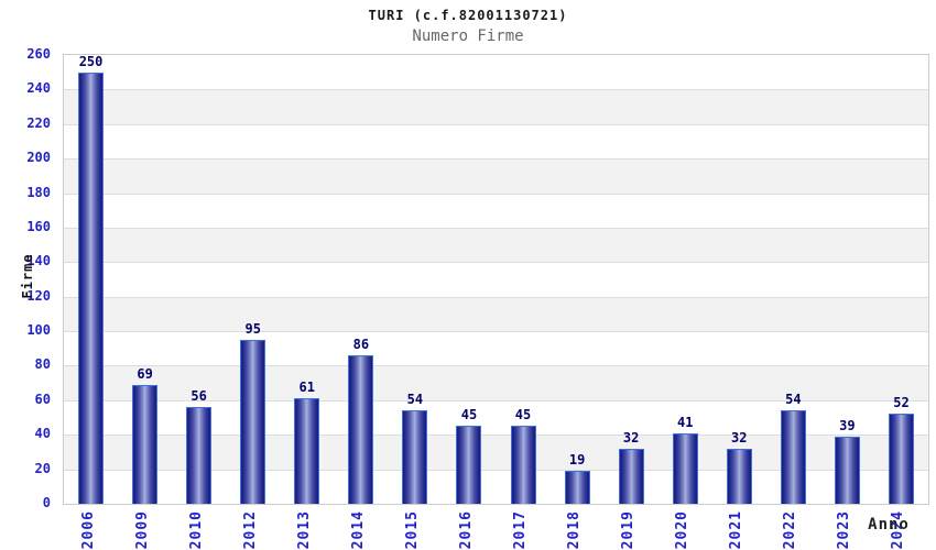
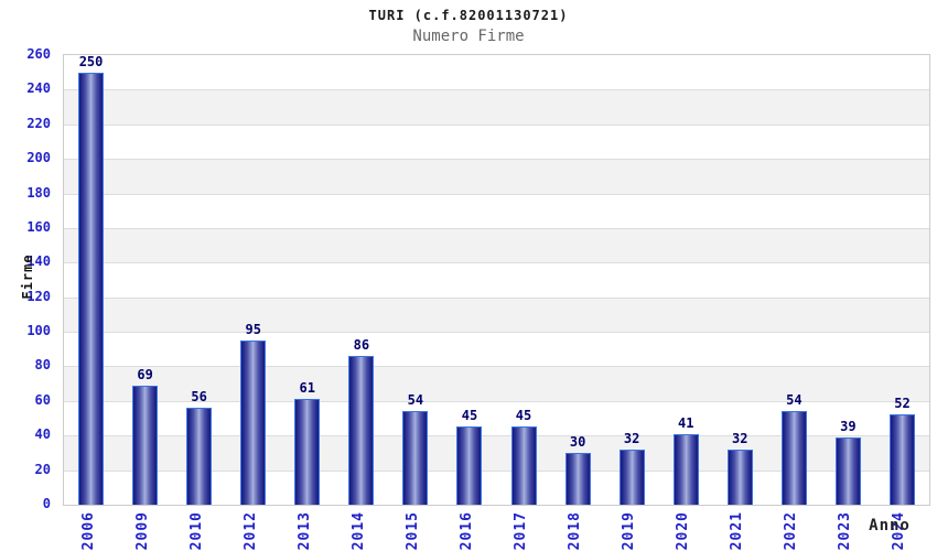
2018: 19 -> 30
